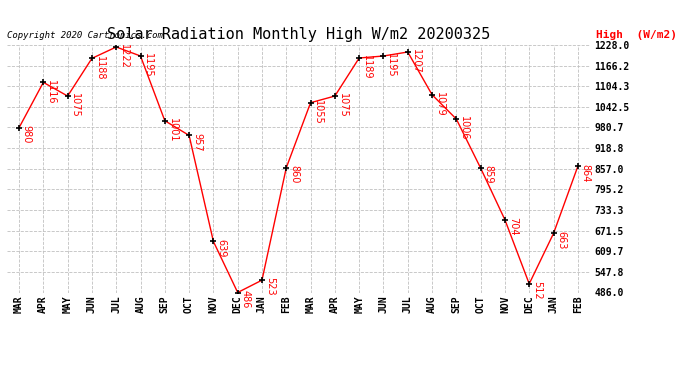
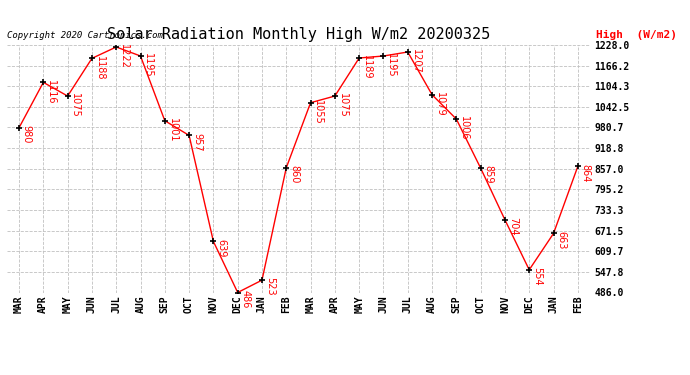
DEC: 512 -> 554
